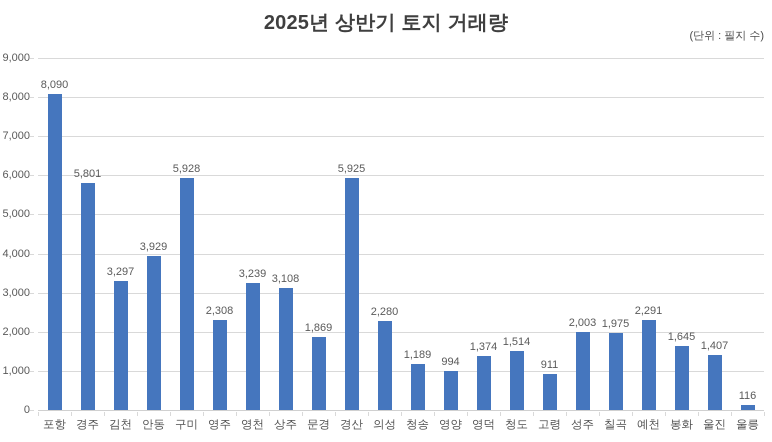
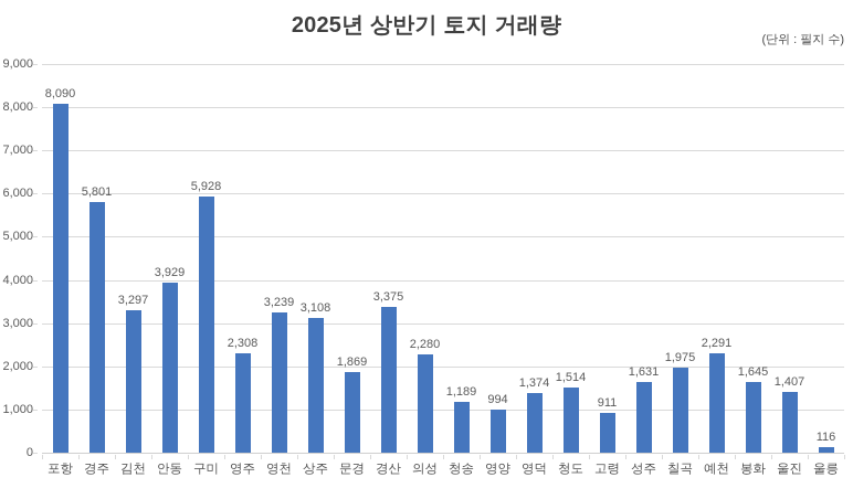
경산: 5,925 -> 3,375
성주: 2,003 -> 1,631
